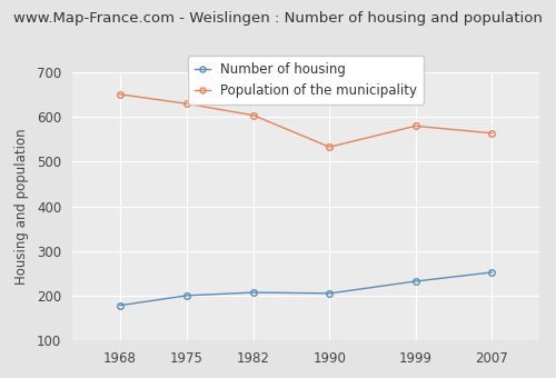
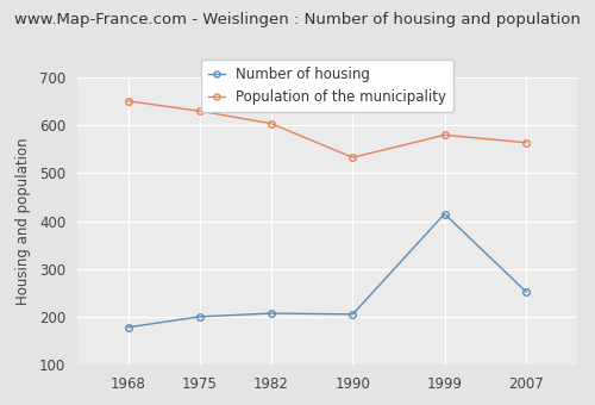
Number of housing/1999: 232 -> 415
